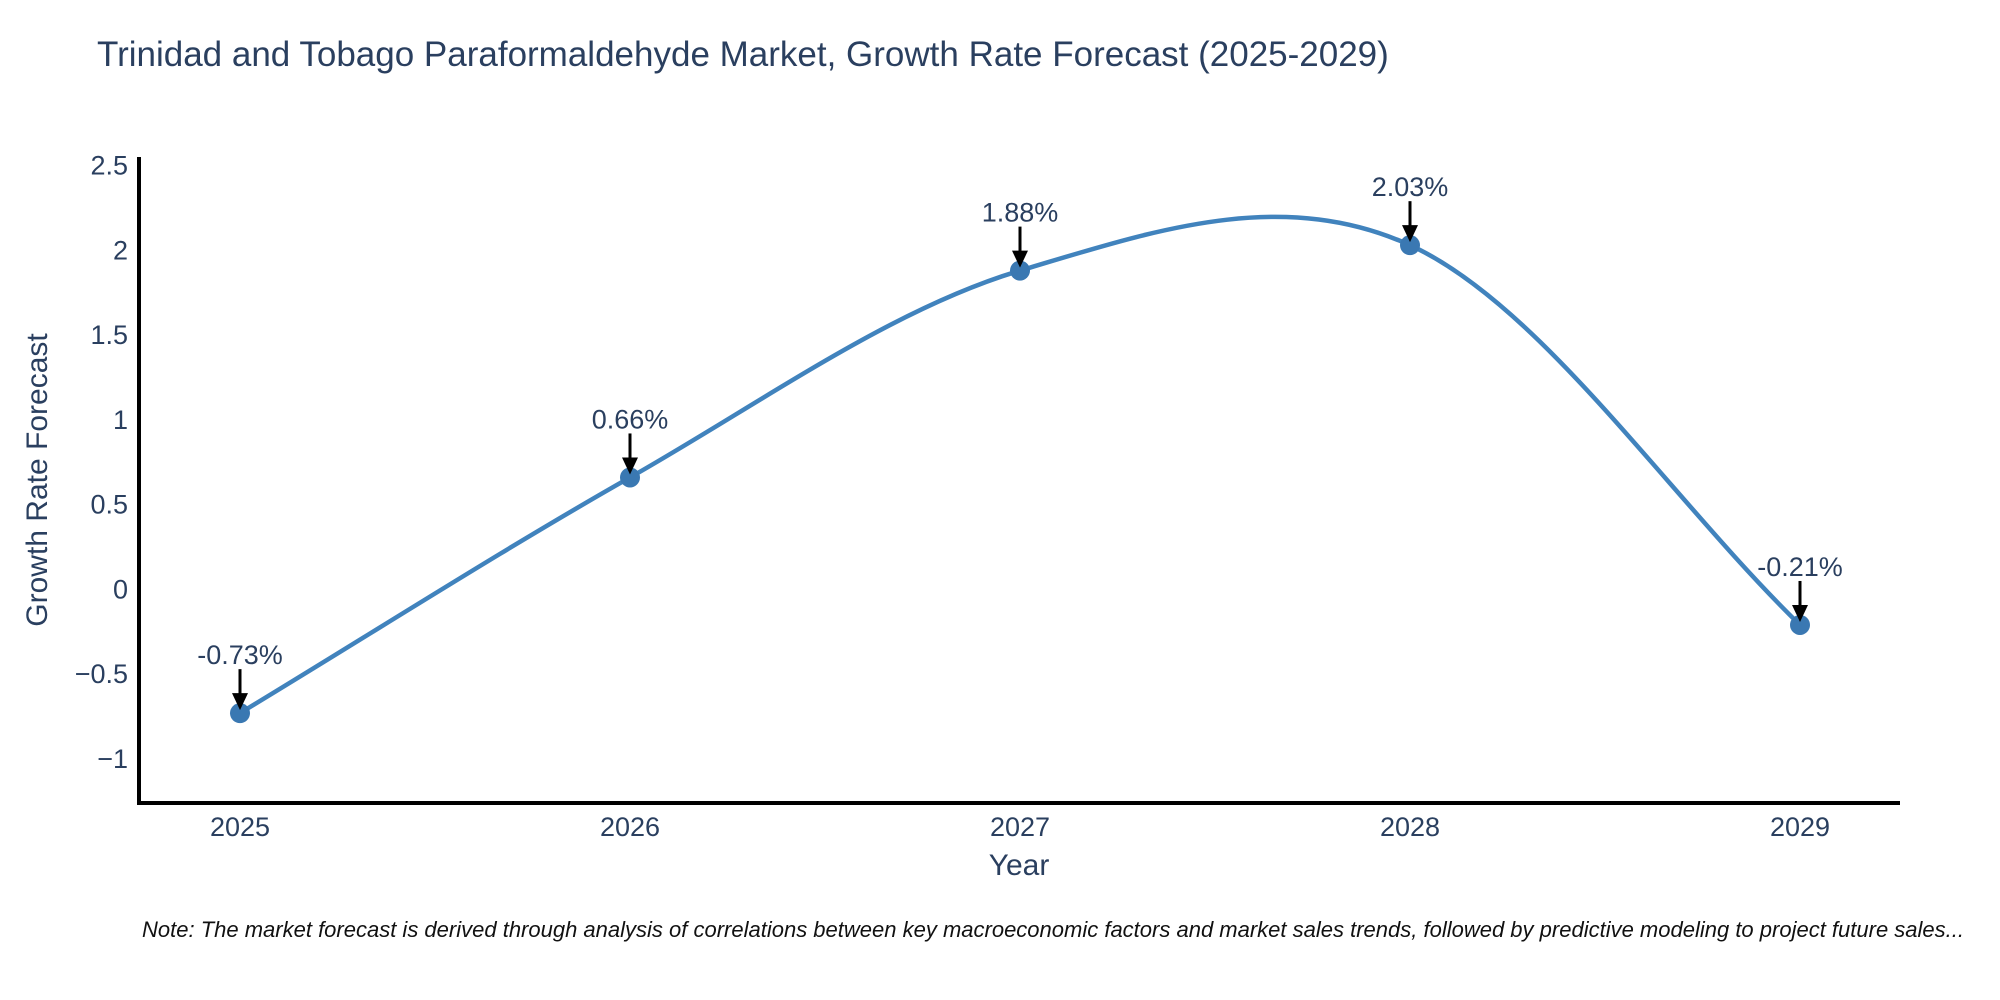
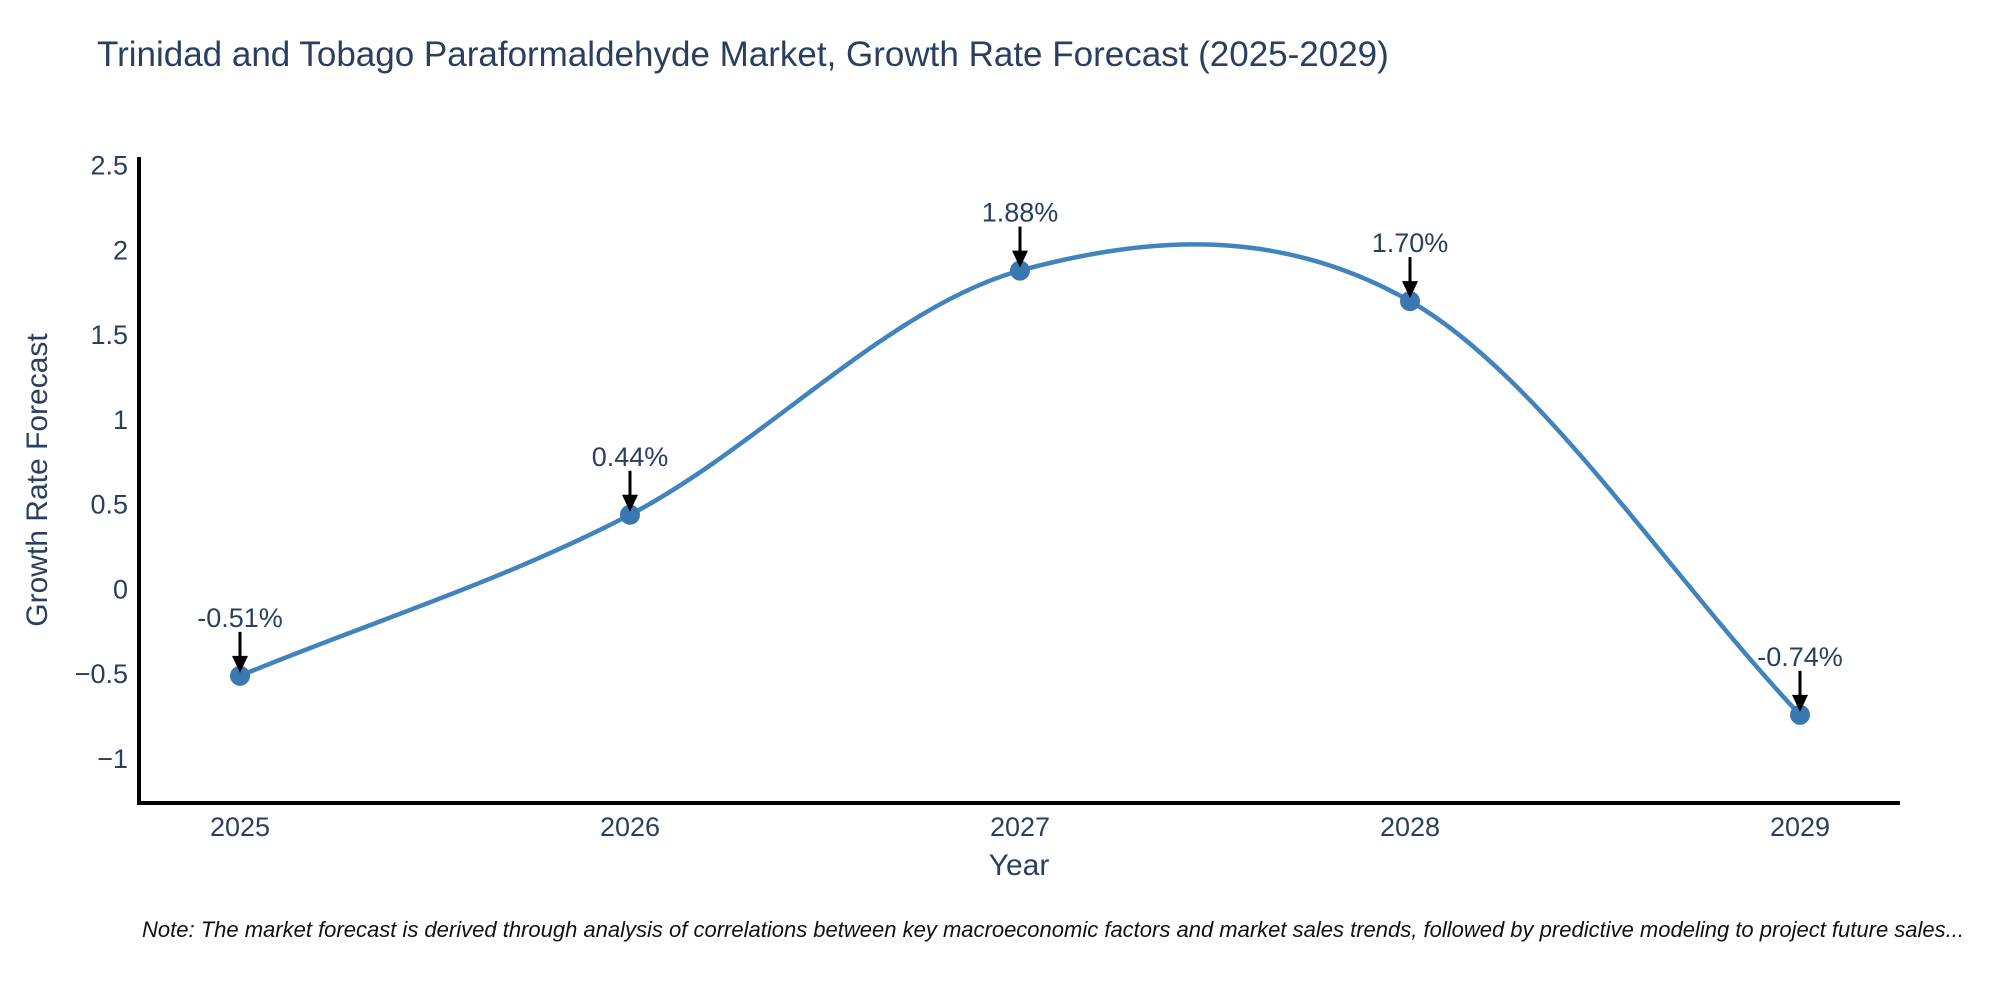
2025: -0.73% -> -0.51%
2026: 0.66% -> 0.44%
2028: 2.03% -> 1.70%
2029: -0.21% -> -0.74%
